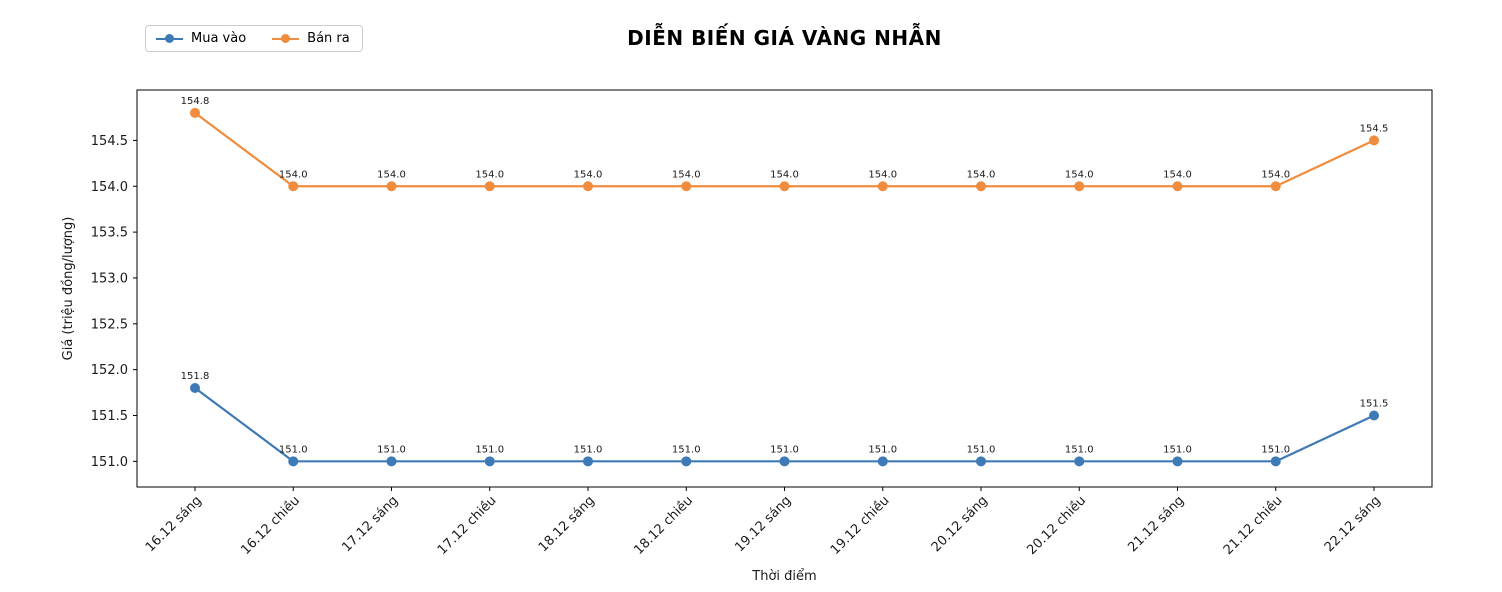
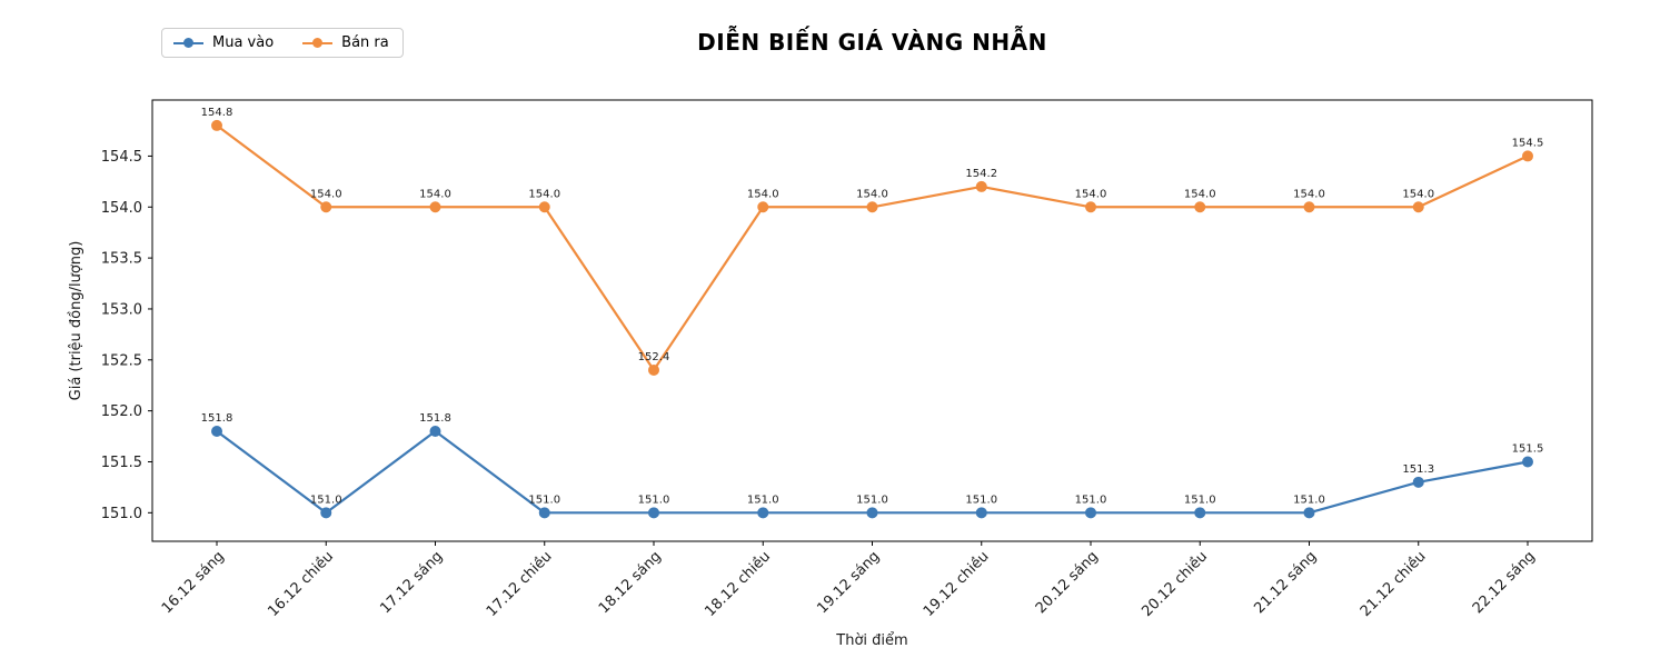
Mua vào/17.12 sáng: 151.0 -> 151.8
Bán ra/18.12 sáng: 154.0 -> 152.4
Bán ra/19.12 chiều: 154.0 -> 154.2
Mua vào/21.12 chiều: 151.0 -> 151.3
